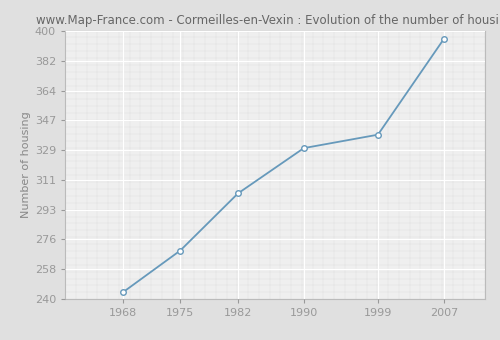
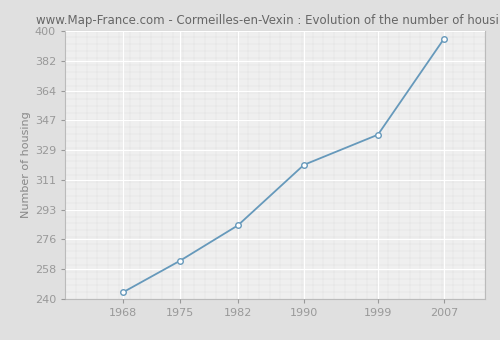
1975: 269 -> 263
1982: 303 -> 284
1990: 330 -> 320
